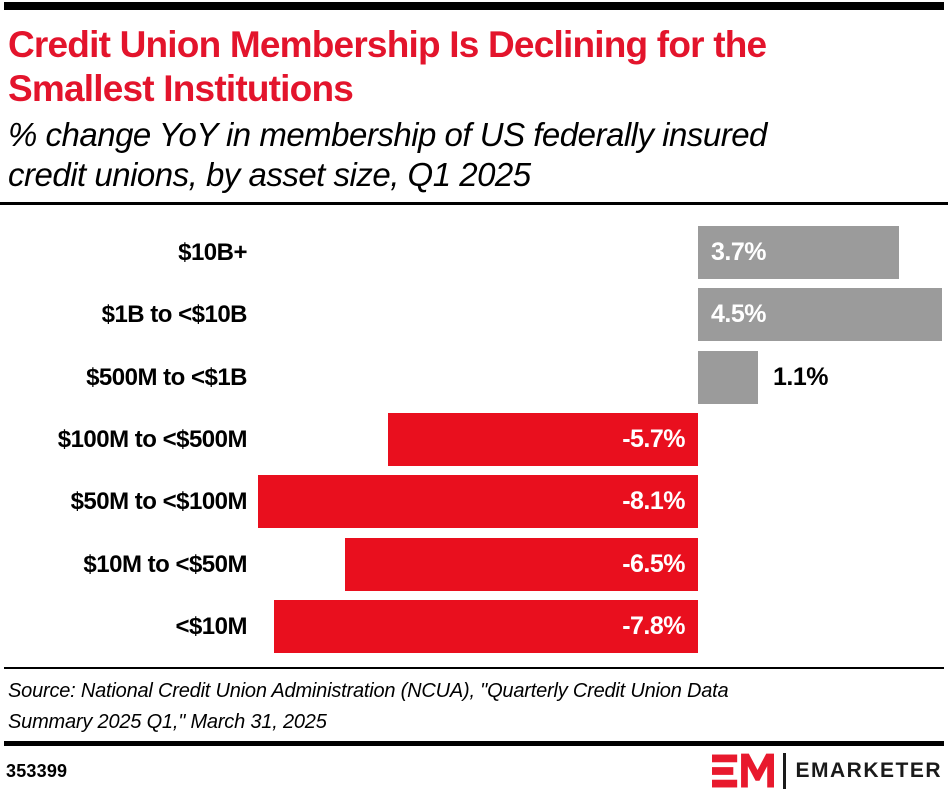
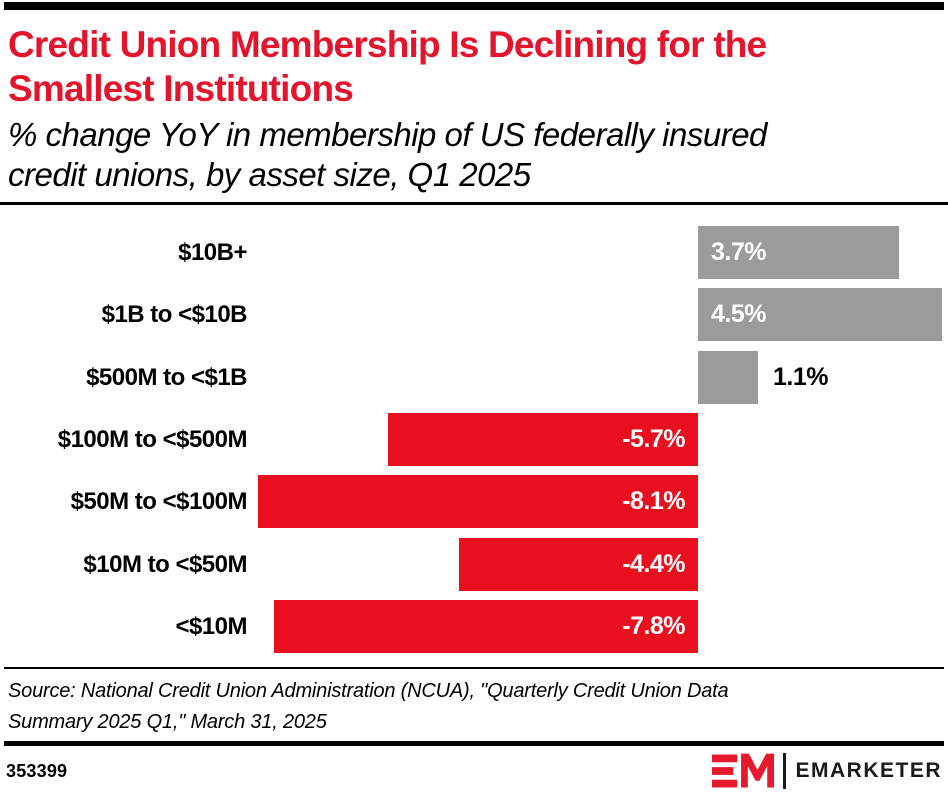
$10M to <$50M: -6.5% -> -4.4%
